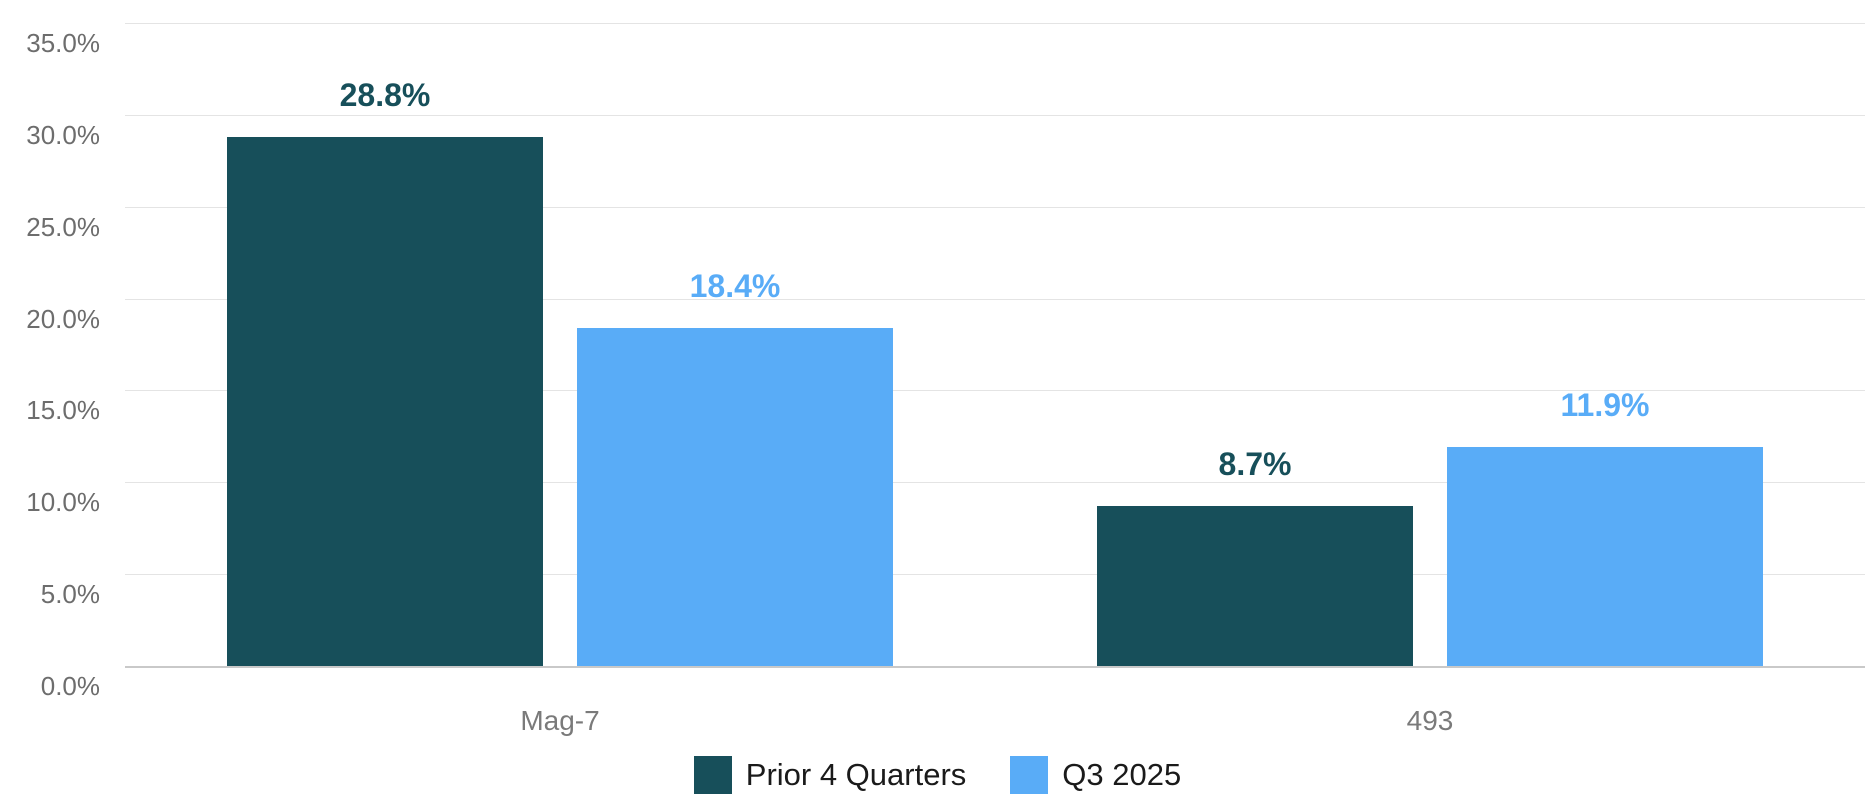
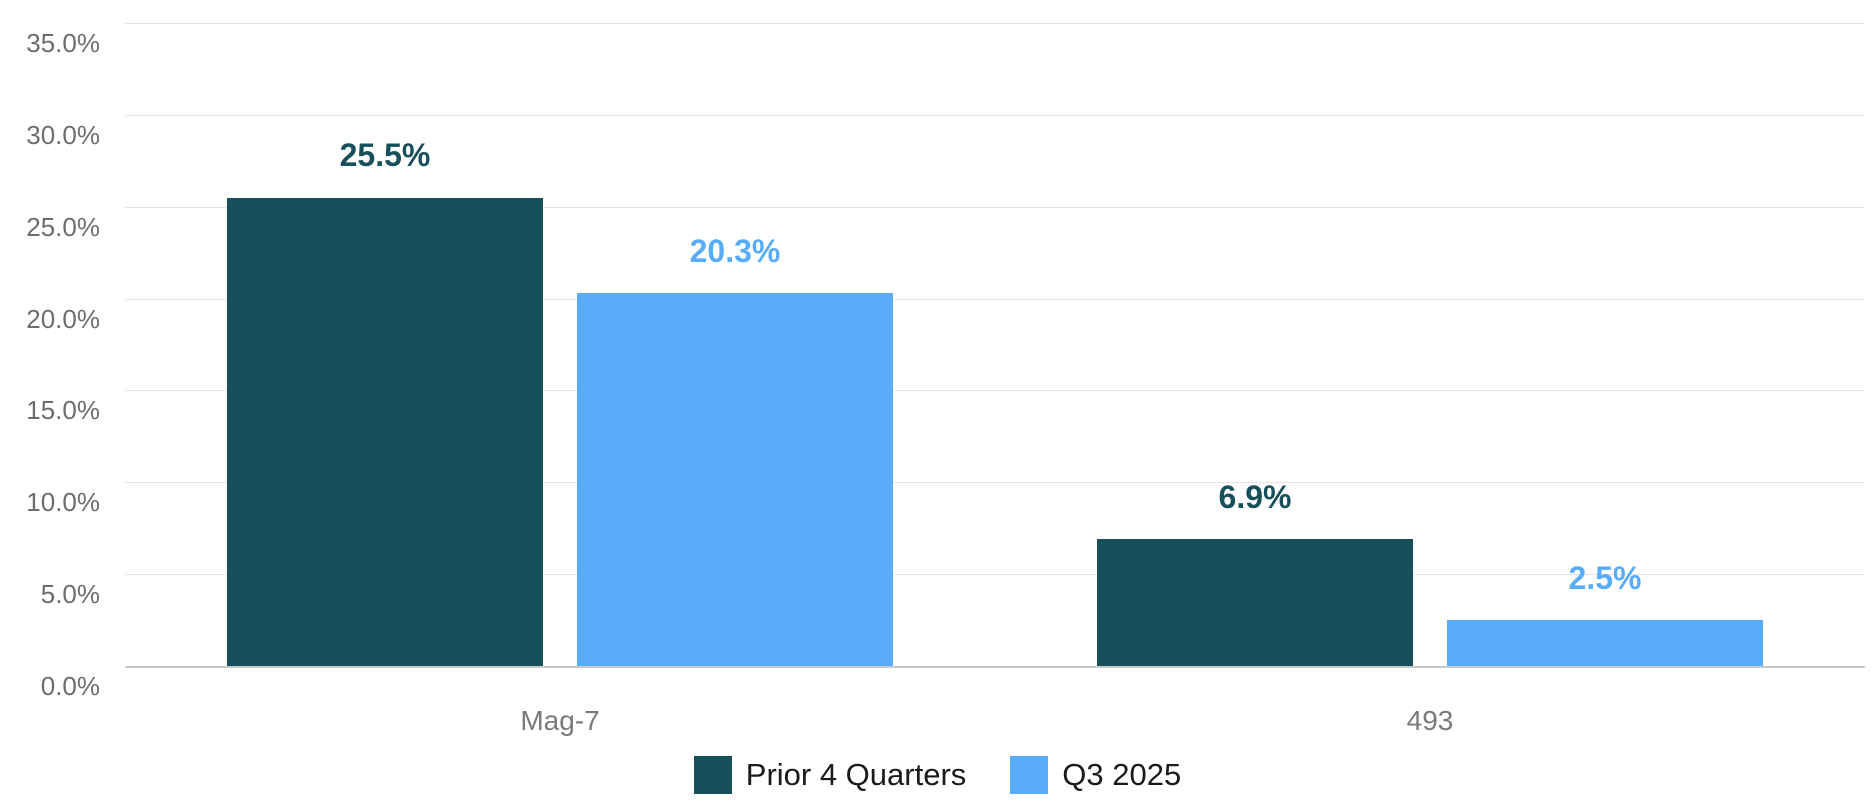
Prior 4 Quarters/Mag-7: 28.8% -> 25.5%
Q3 2025/Mag-7: 18.4% -> 20.3%
Prior 4 Quarters/493: 8.7% -> 6.9%
Q3 2025/493: 11.9% -> 2.5%
